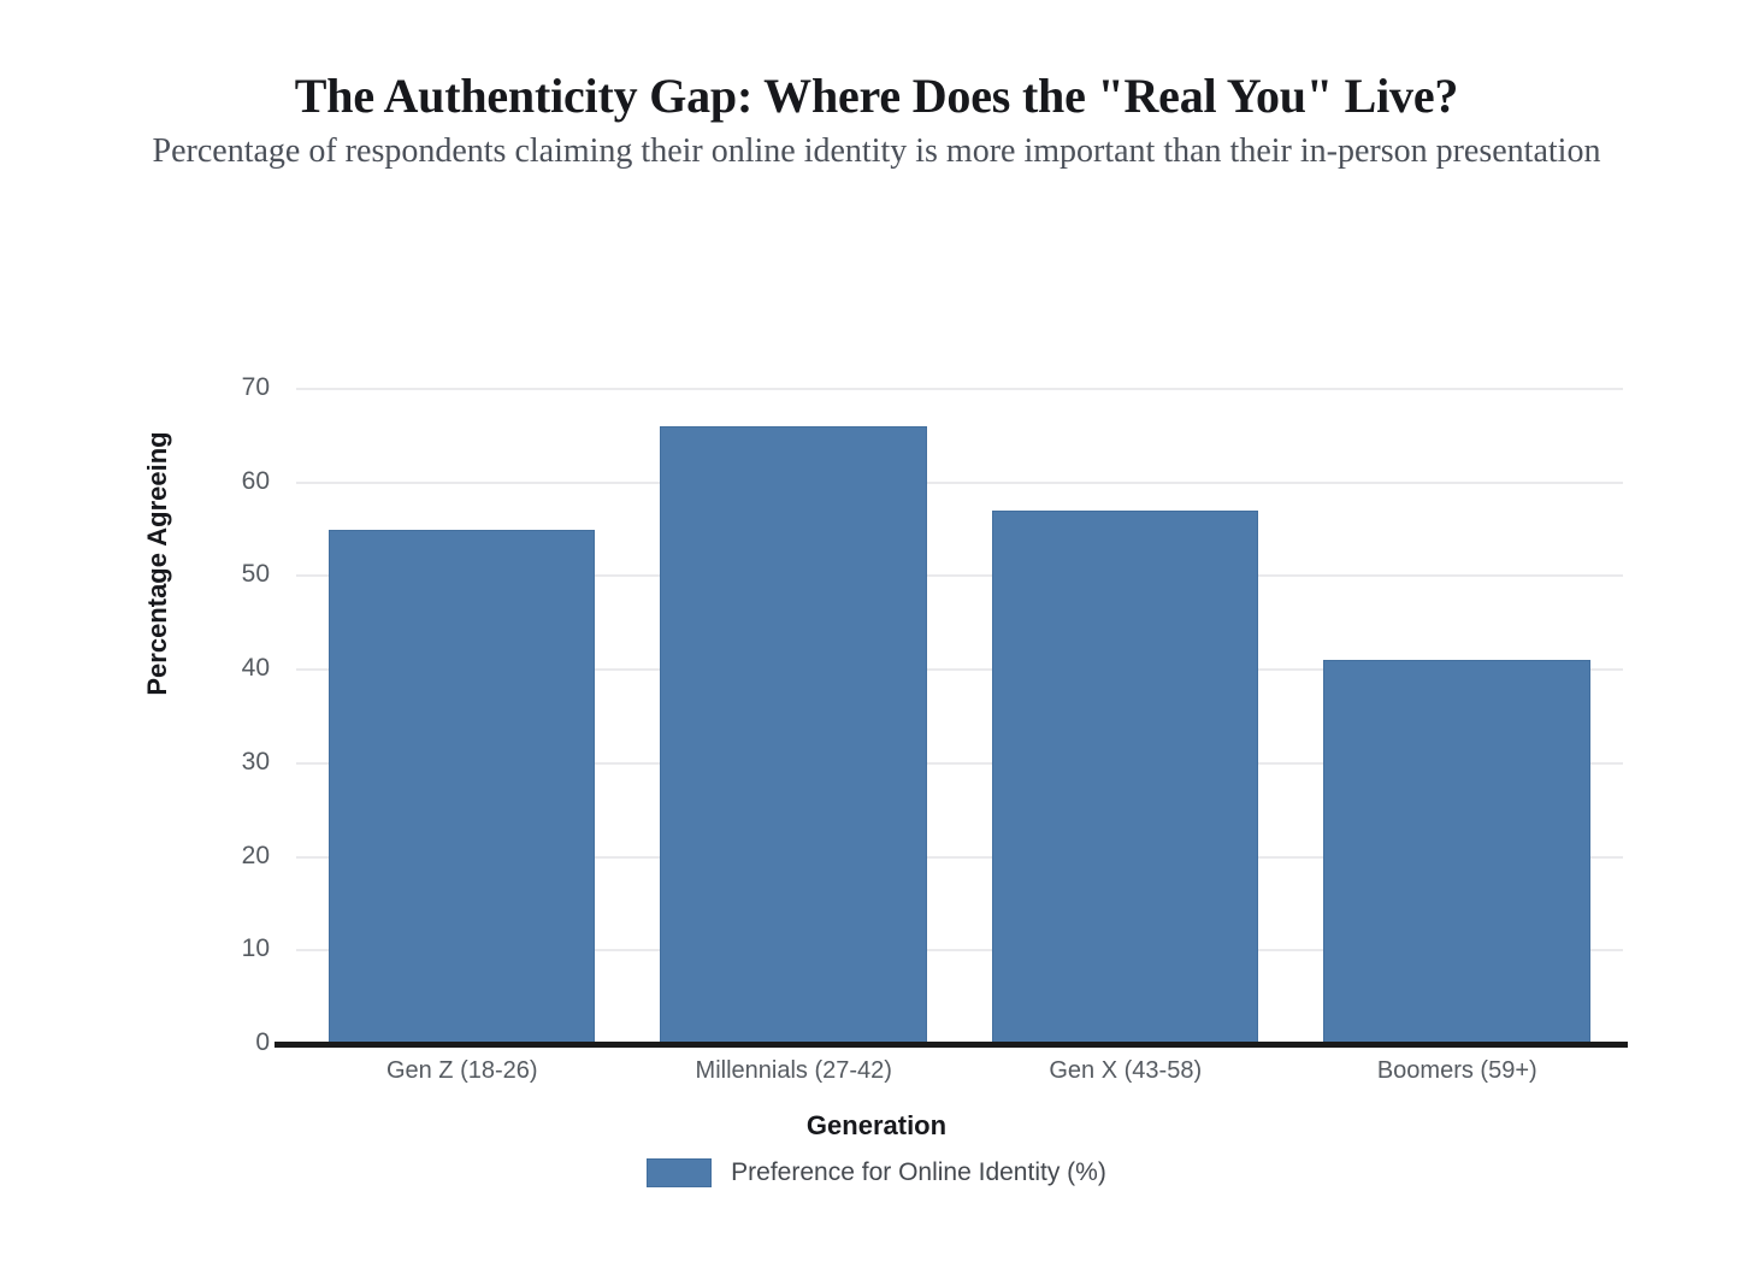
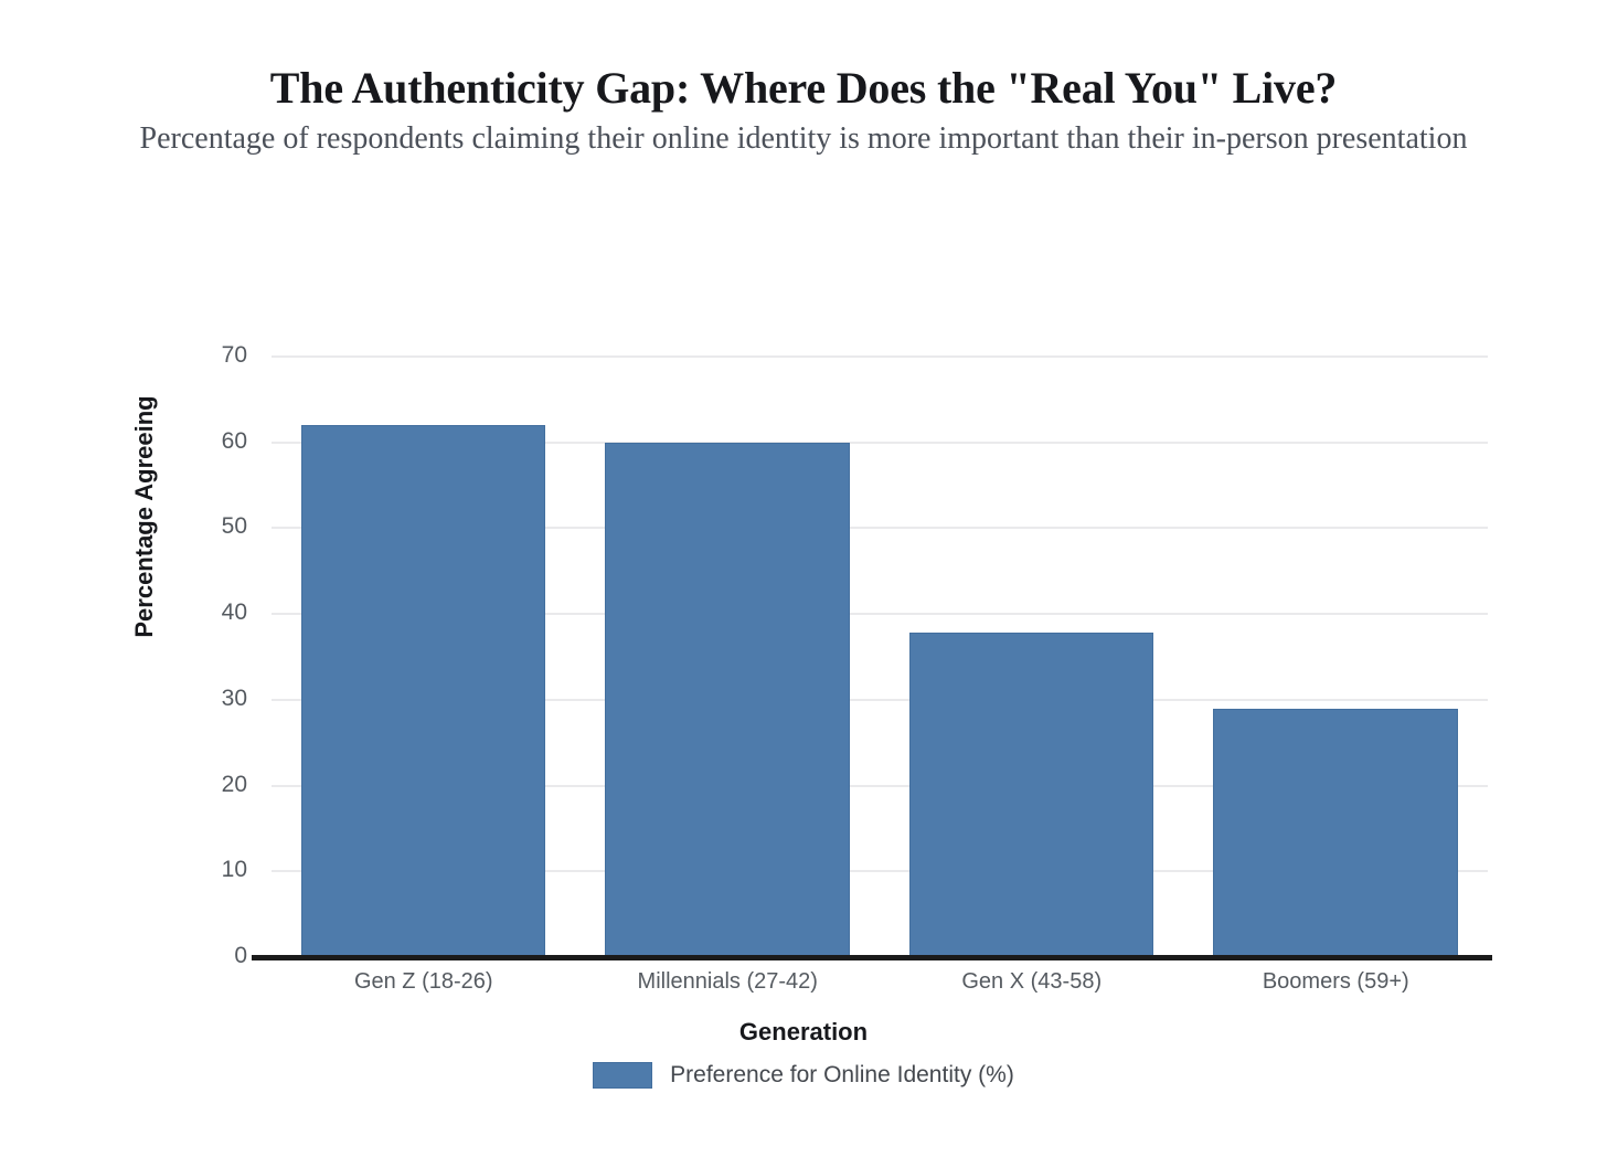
Gen Z (18-26): 55 -> 62
Millennials (27-42): 66 -> 60
Gen X (43-58): 57 -> 38
Boomers (59+): 41 -> 29
